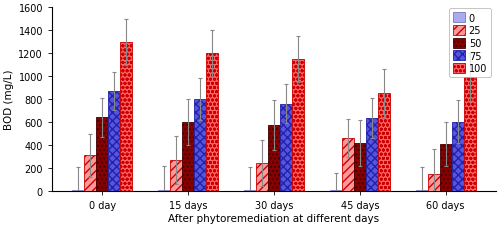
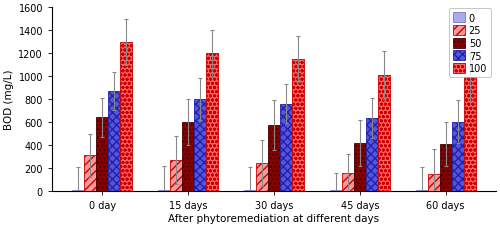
25/45 days: 460 -> 160
100/45 days: 850 -> 1010
